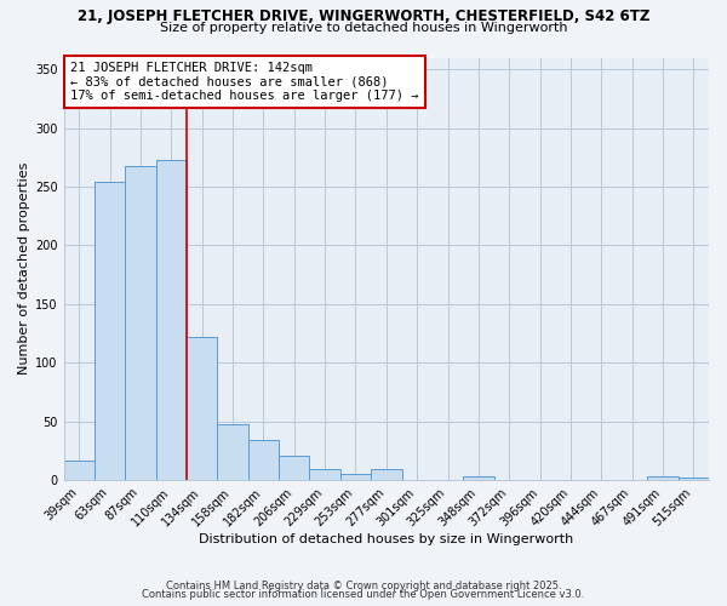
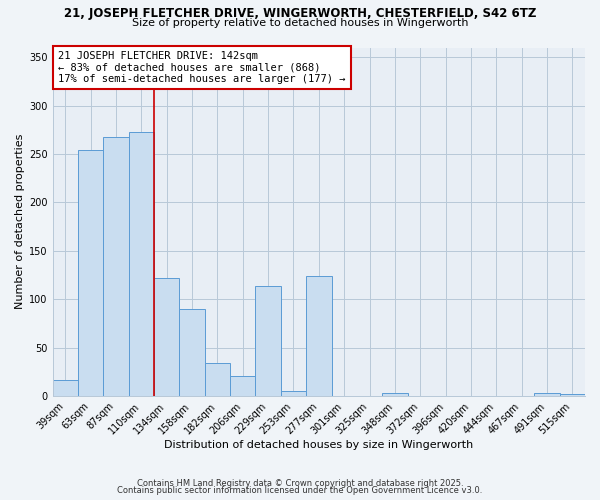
158sqm: 47 -> 90
229sqm: 9 -> 114
277sqm: 9 -> 124
